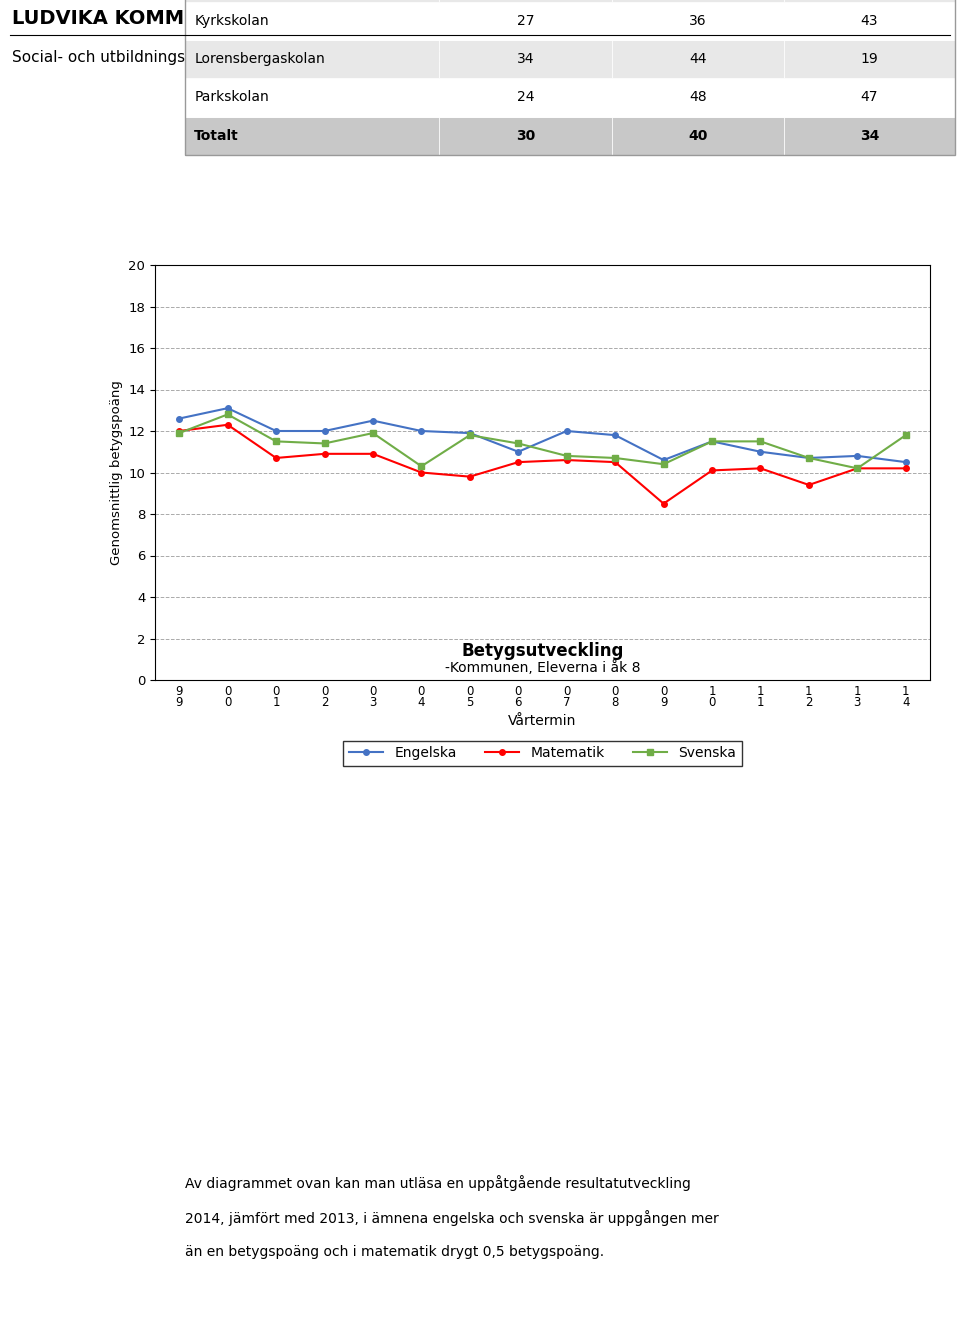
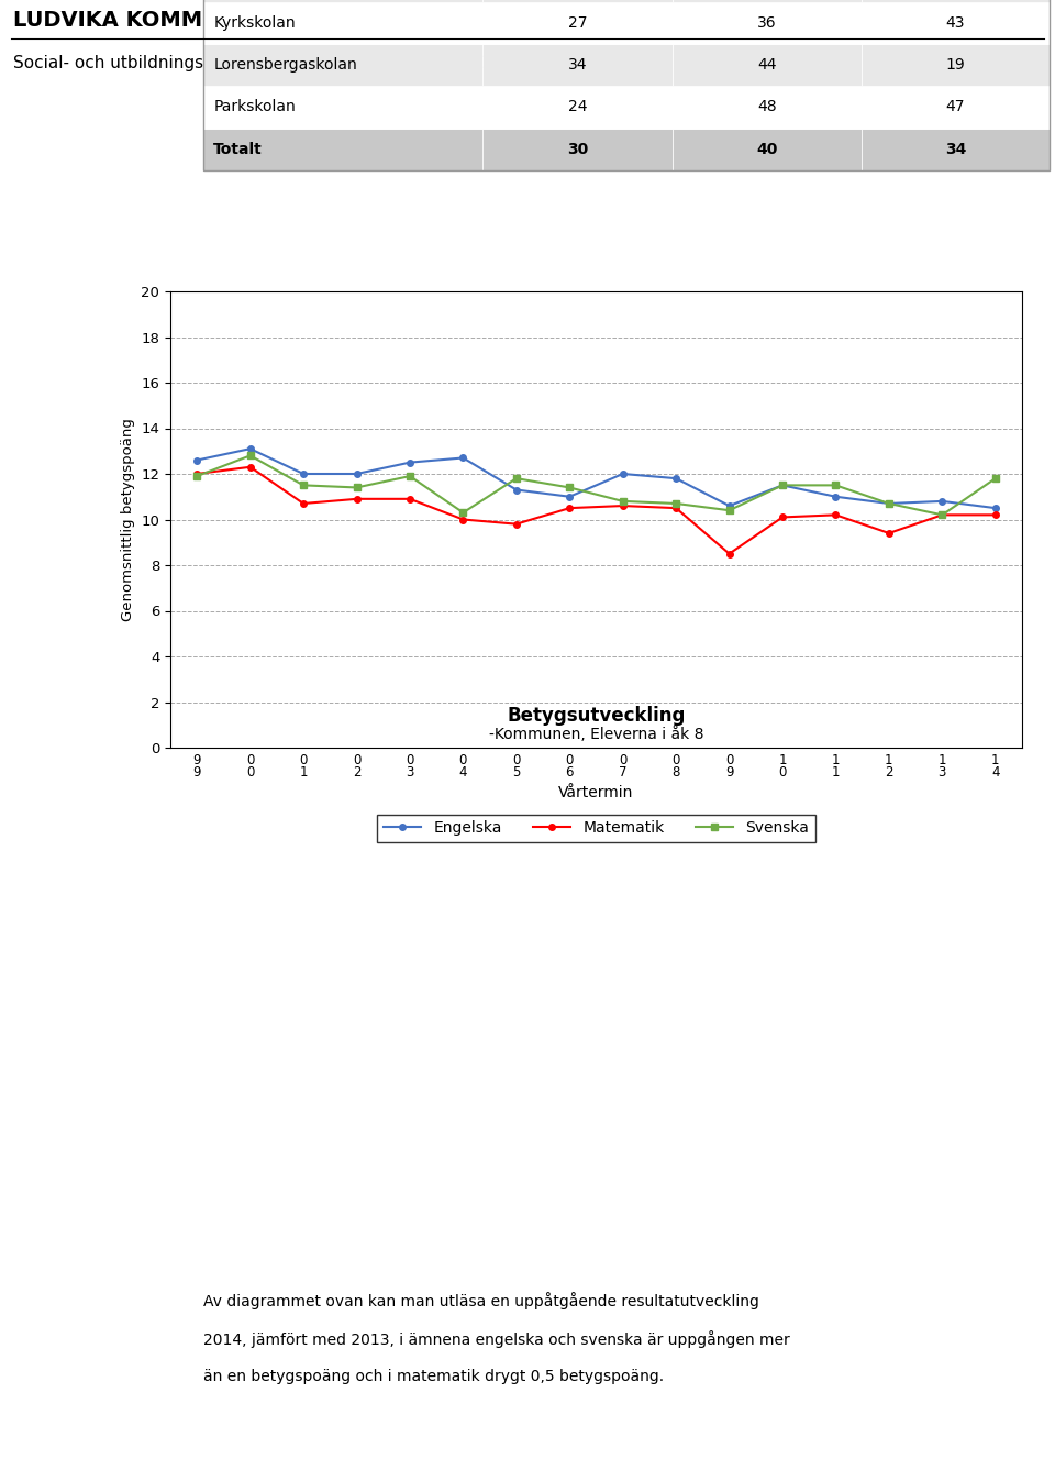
Engelska/0 4: 12.0 -> 12.7
Engelska/0 5: 11.9 -> 11.3
